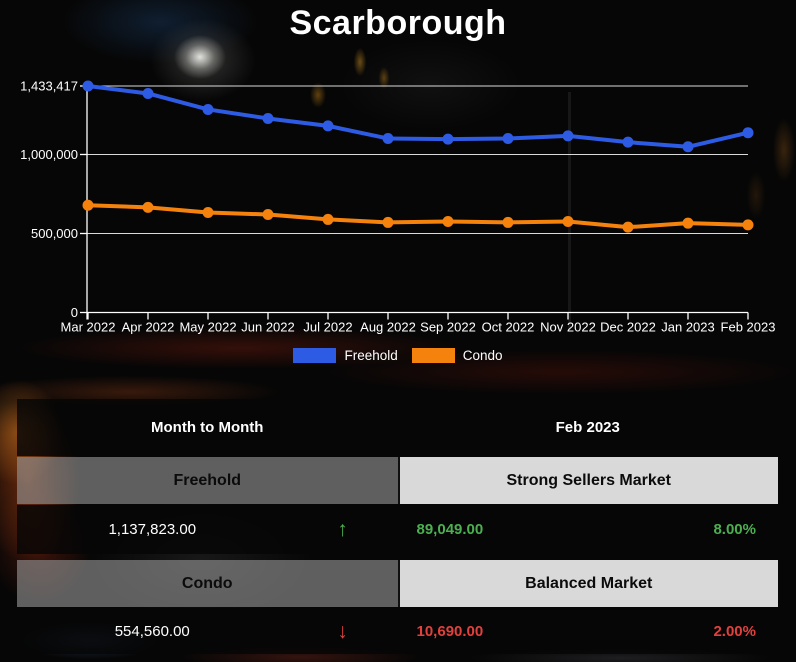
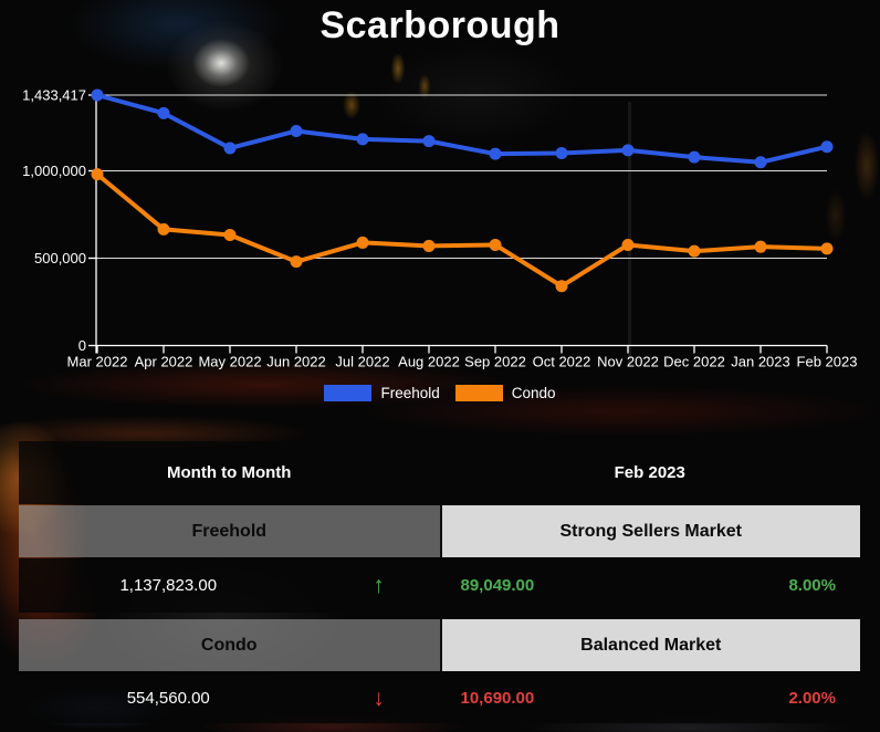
Condo/Mar 2022: 680000 -> 980000
Freehold/Apr 2022: 1390000 -> 1330000
Freehold/May 2022: 1280000 -> 1130000
Condo/Jun 2022: 620000 -> 480000
Freehold/Aug 2022: 1100000 -> 1170000
Condo/Oct 2022: 570000 -> 340000
